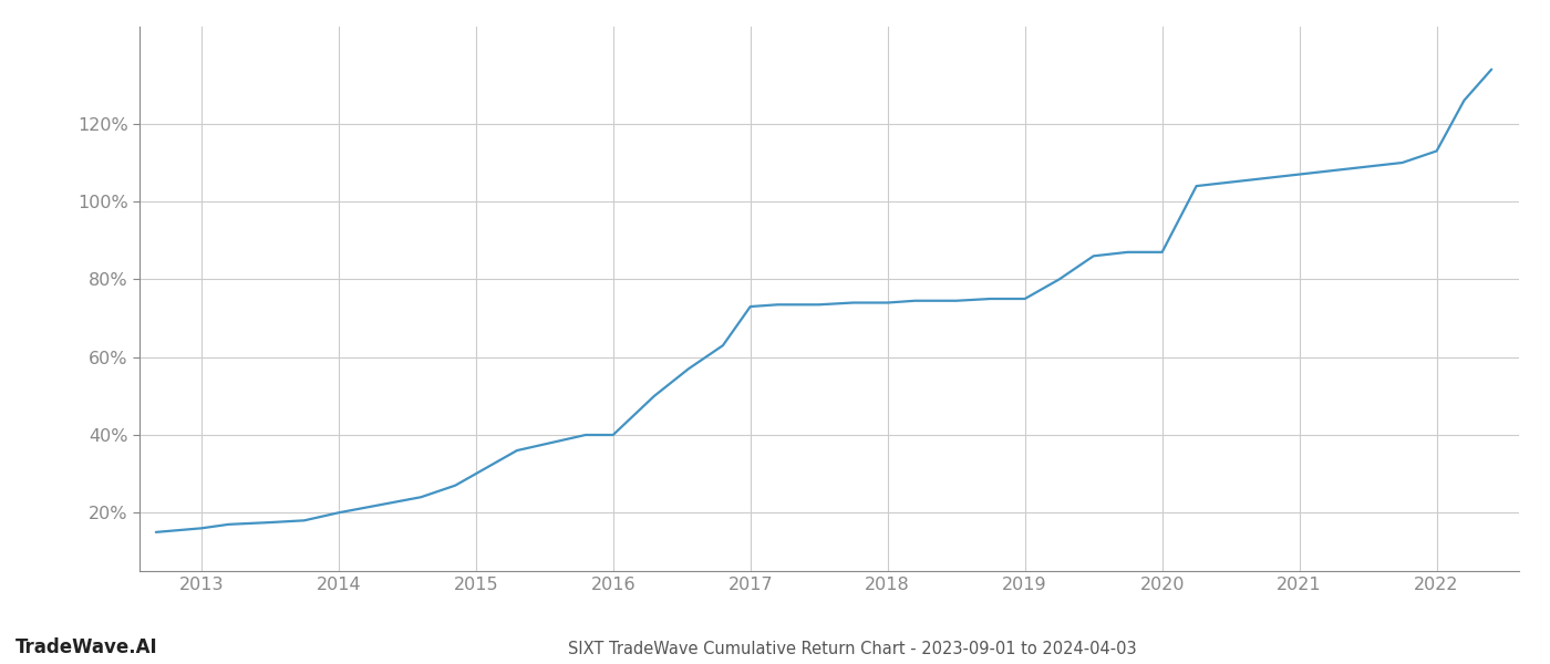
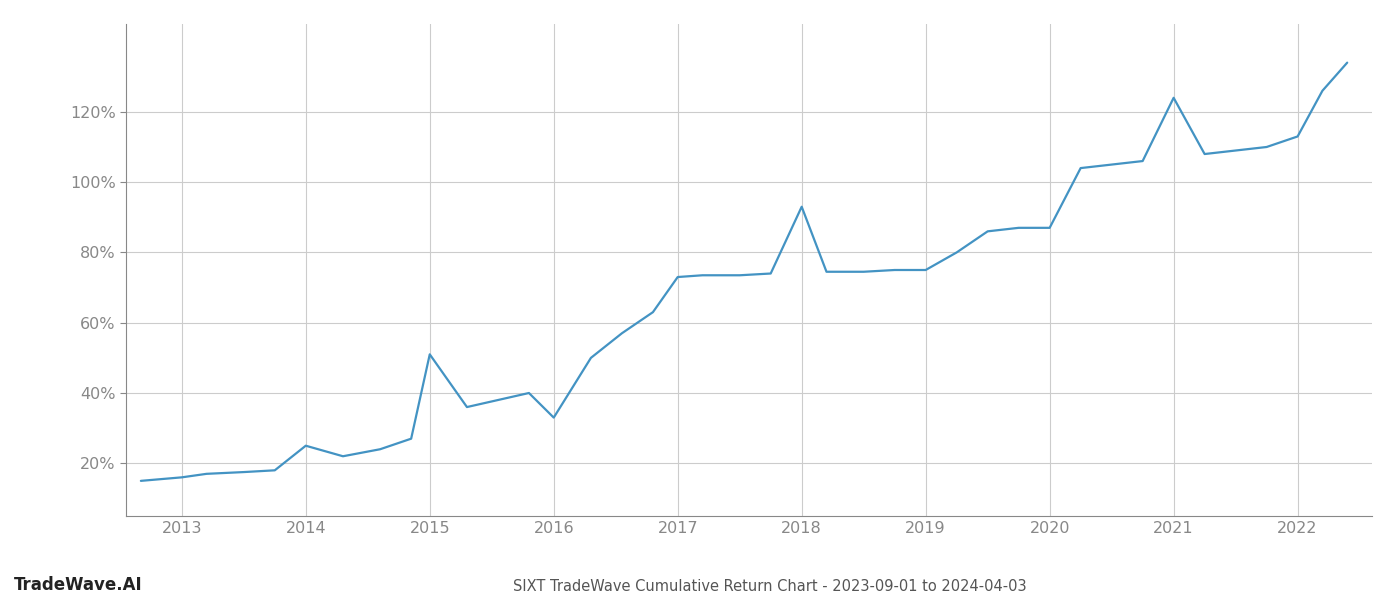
2014: 20.0% -> 25.0%
2015: 30.0% -> 51.0%
2016: 40.0% -> 33.0%
2018: 74.0% -> 93.0%
2021: 107.0% -> 124.0%
